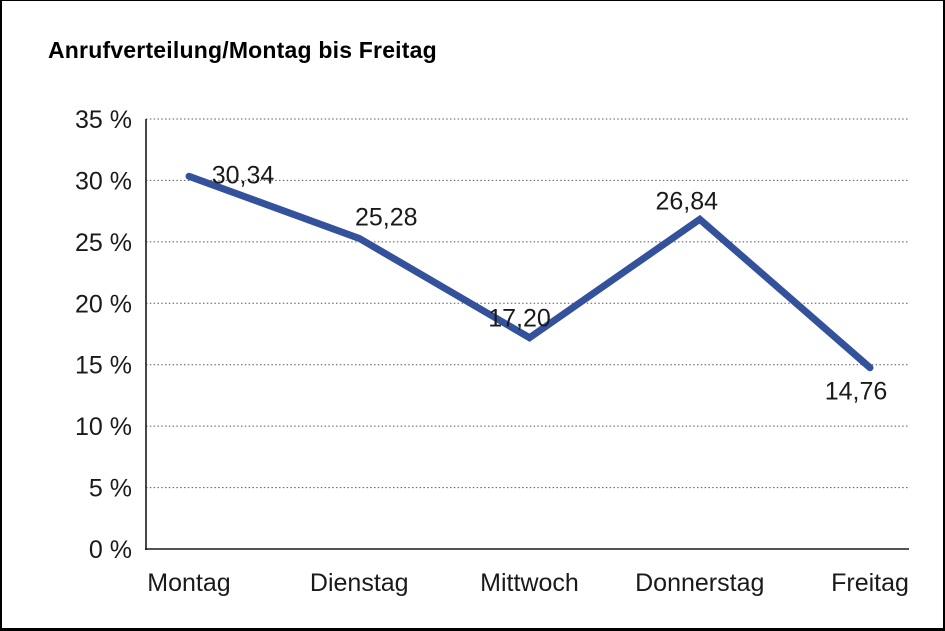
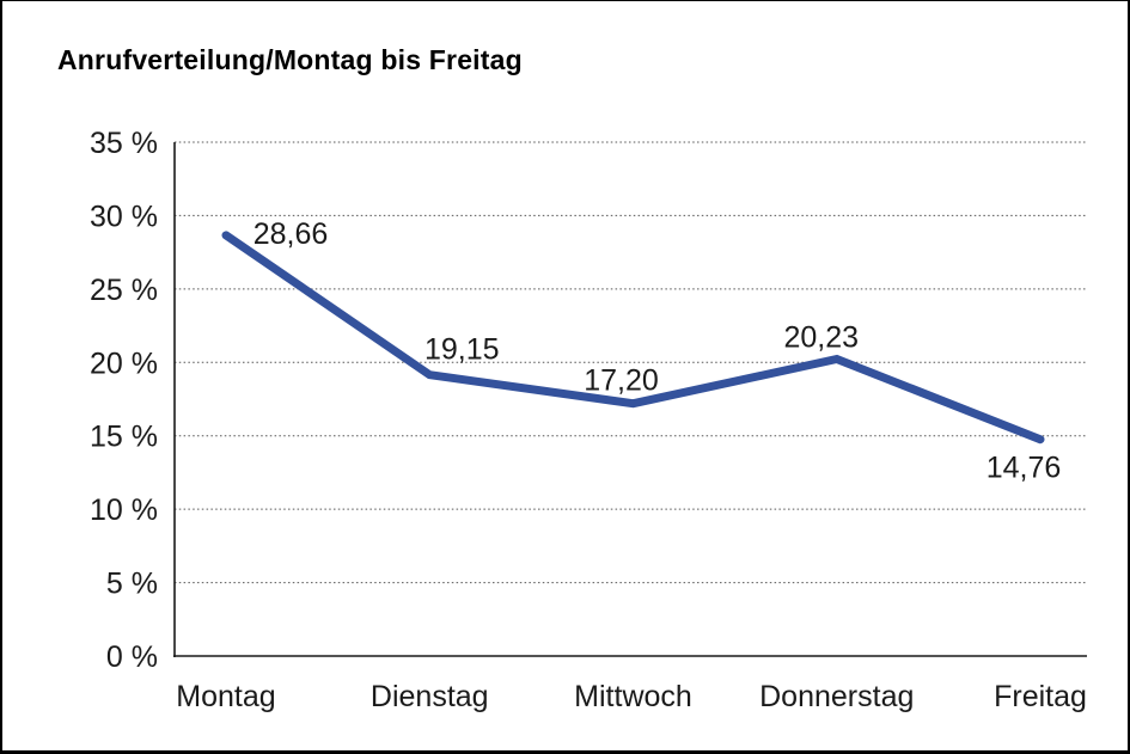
Montag: 30,34 -> 28,66
Dienstag: 25,28 -> 19,15
Donnerstag: 26,84 -> 20,23
